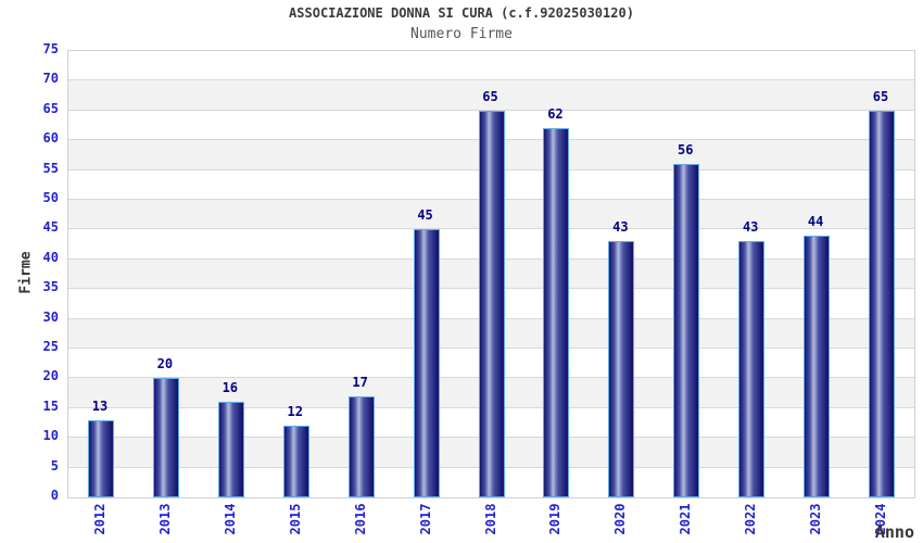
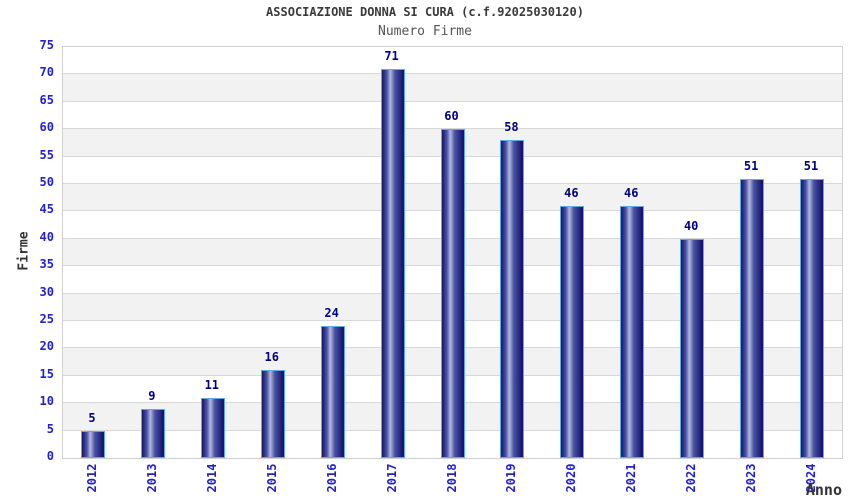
2012: 13 -> 5
2013: 20 -> 9
2014: 16 -> 11
2015: 12 -> 16
2016: 17 -> 24
2017: 45 -> 71
2018: 65 -> 60
2019: 62 -> 58
2020: 43 -> 46
2021: 56 -> 46
2022: 43 -> 40
2023: 44 -> 51
2024: 65 -> 51
